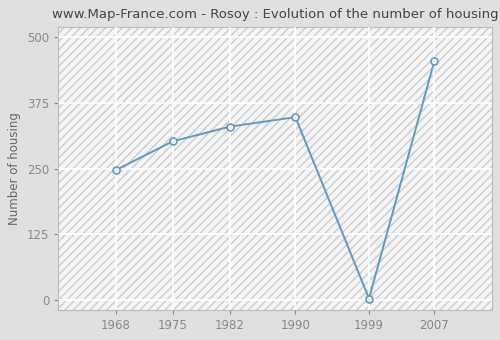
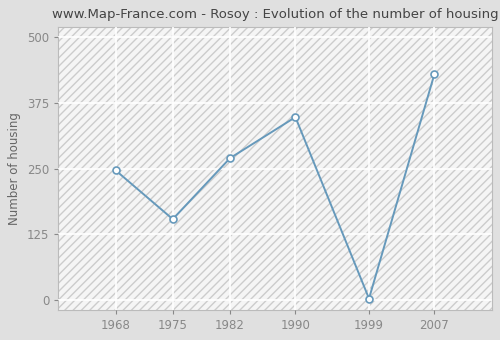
1975: 302 -> 154
1982: 330 -> 270
2007: 455 -> 430
